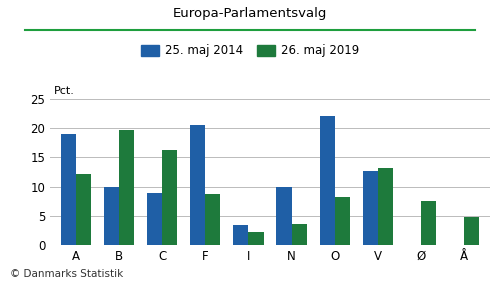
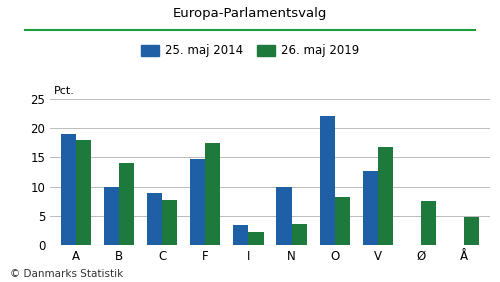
26. maj 2019/A: 12.2 -> 18.0
26. maj 2019/B: 19.6 -> 14.1
26. maj 2019/C: 16.2 -> 7.8
25. maj 2014/F: 20.6 -> 14.8
26. maj 2019/F: 8.8 -> 17.4
26. maj 2019/V: 13.2 -> 16.8
